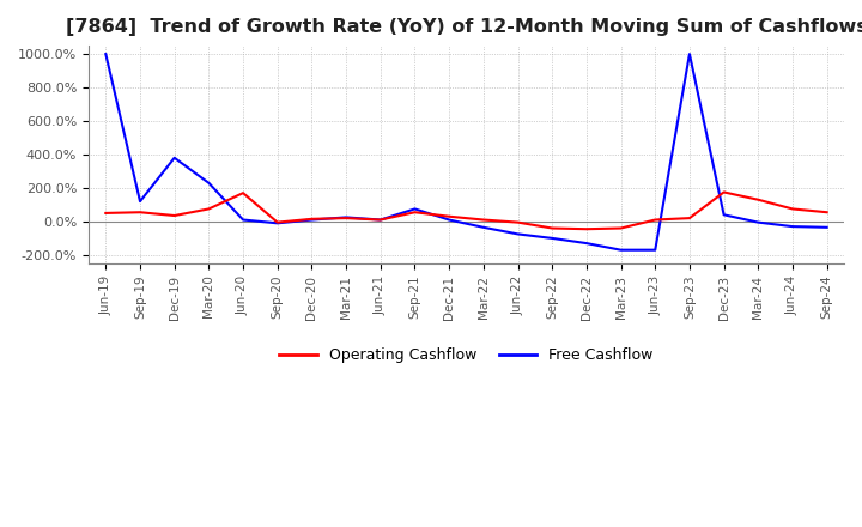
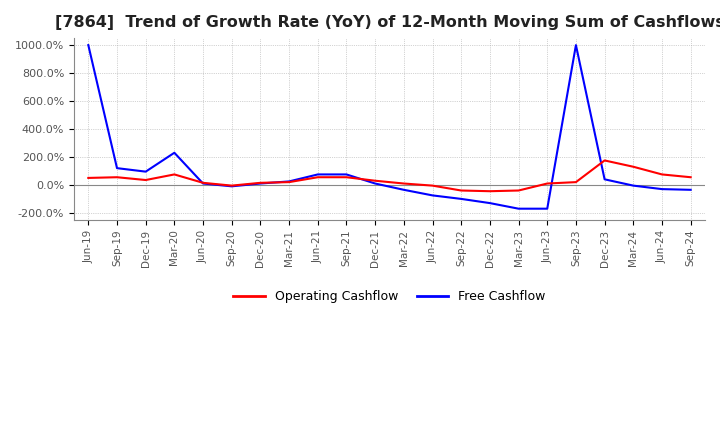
Free Cashflow/Dec-19: 380% -> 100%
Operating Cashflow/Jun-20: 170% -> 20%
Operating Cashflow/Jun-21: 10% -> 60%
Free Cashflow/Jun-21: 10% -> 80%
